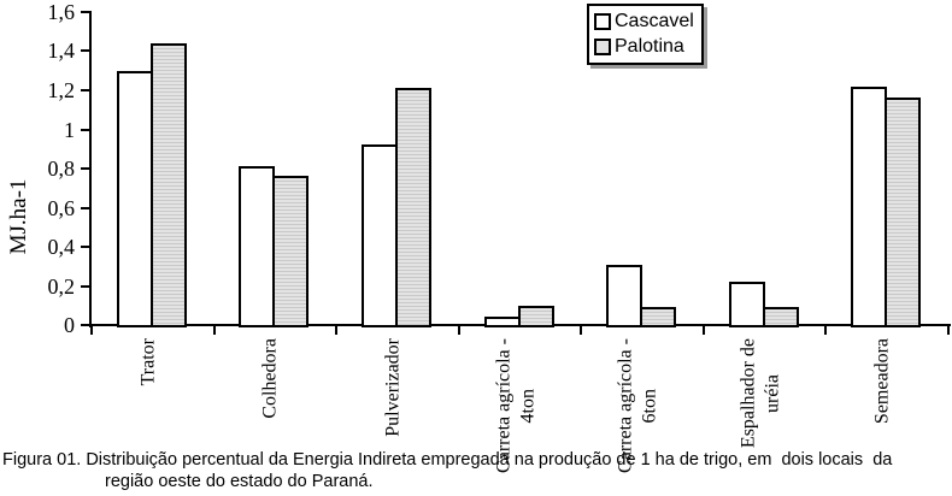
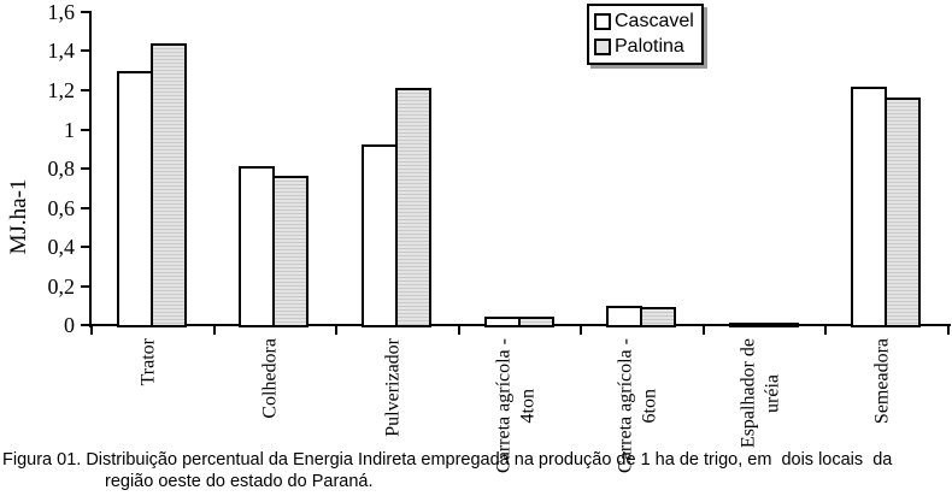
Palotina/Carreta agrícola - 4ton: 0,10 -> 0,04
Cascavel/Carreta agrícola - 6ton: 0,31 -> 0,10
Cascavel/Espalhador de uréia: 0,22 -> 0,01
Palotina/Espalhador de uréia: 0,09 -> 0,01
